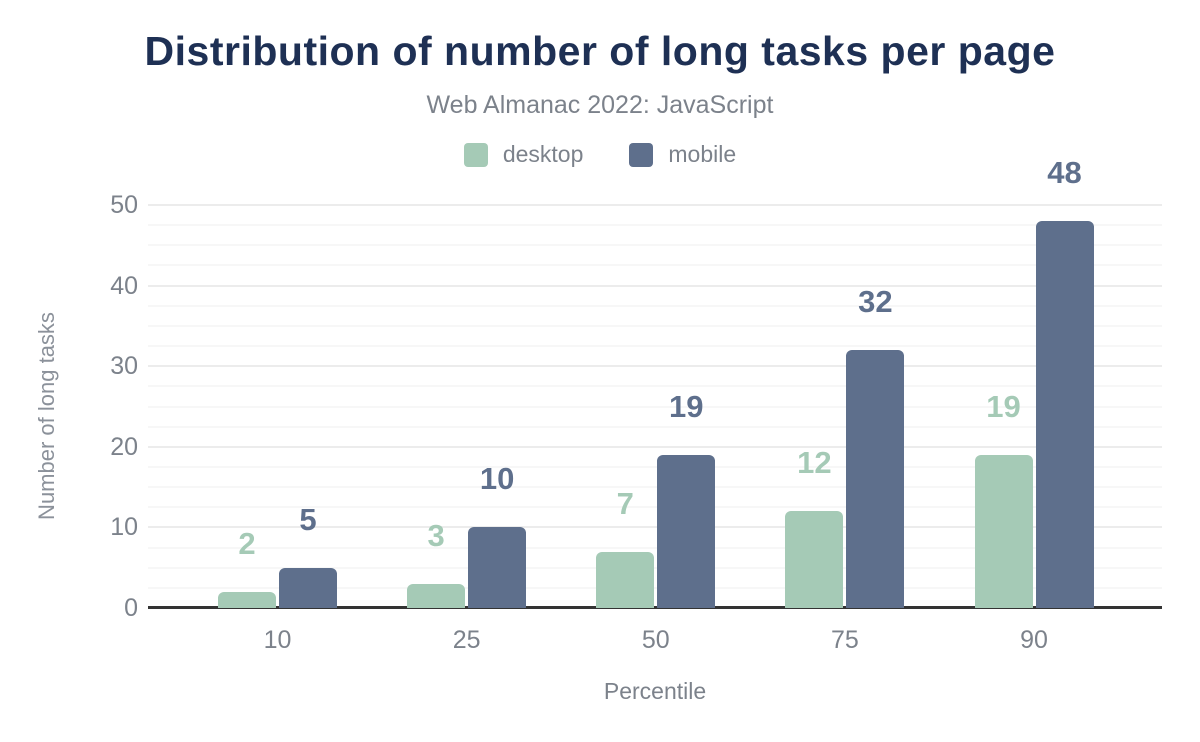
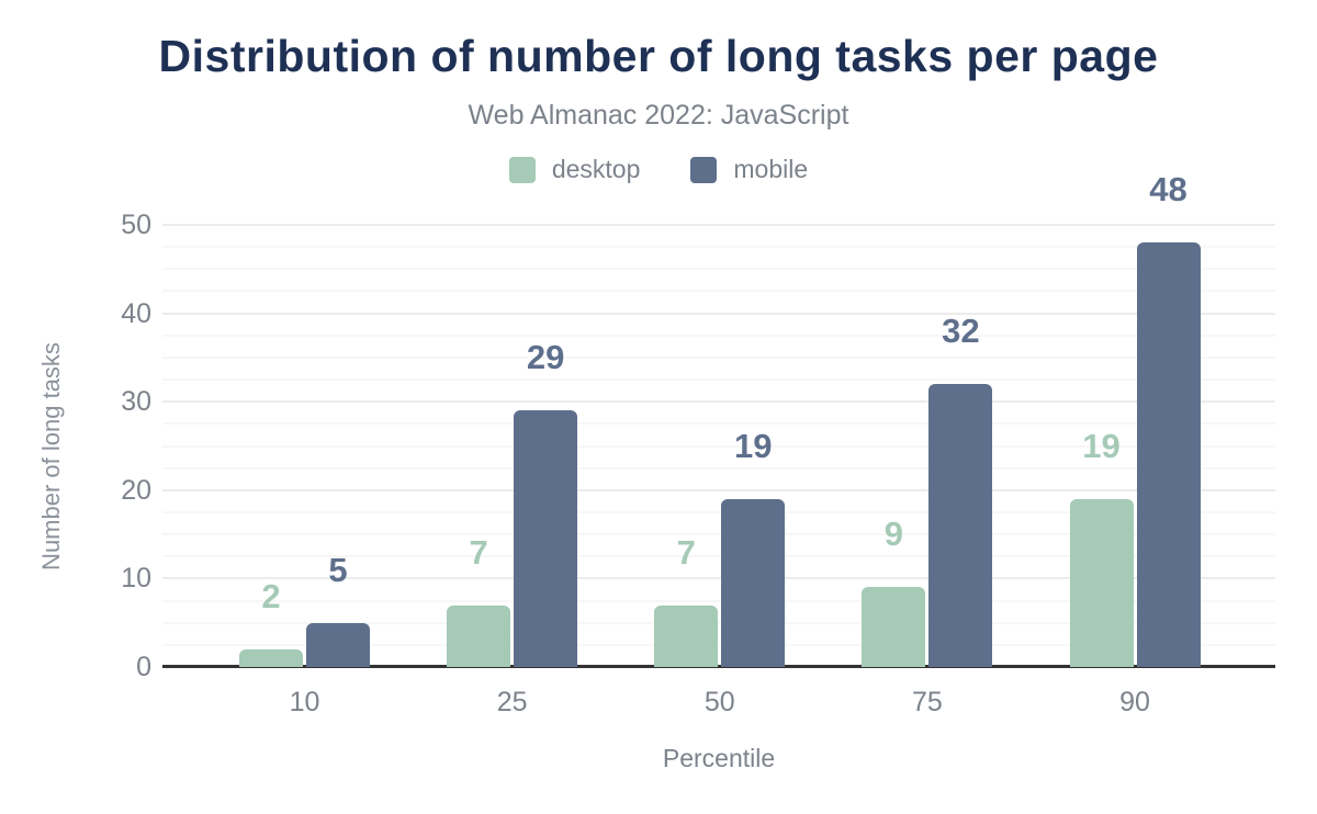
desktop/25: 3 -> 7
mobile/25: 10 -> 29
desktop/75: 12 -> 9
